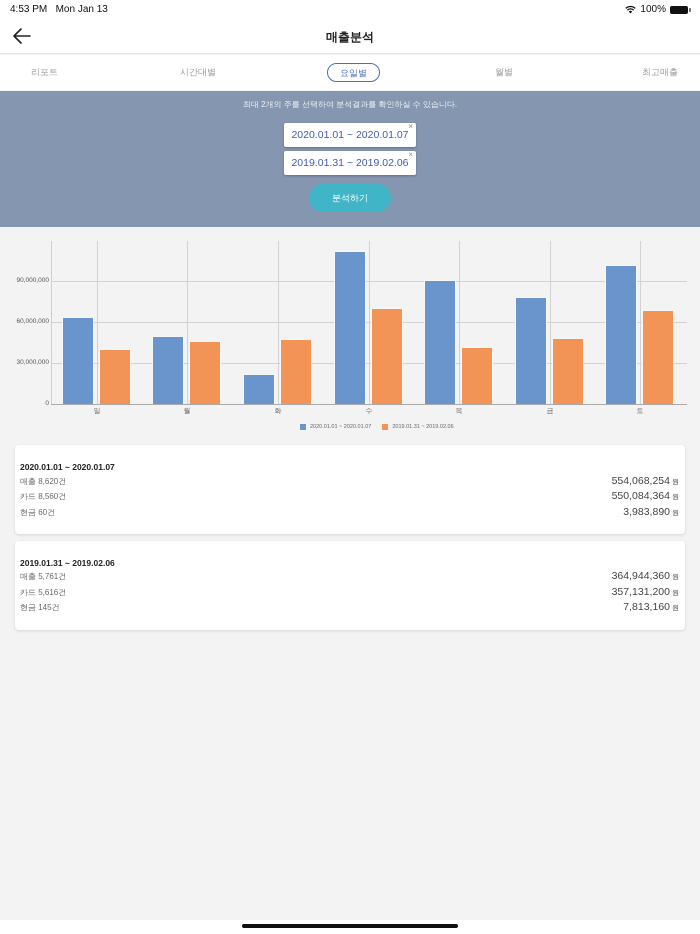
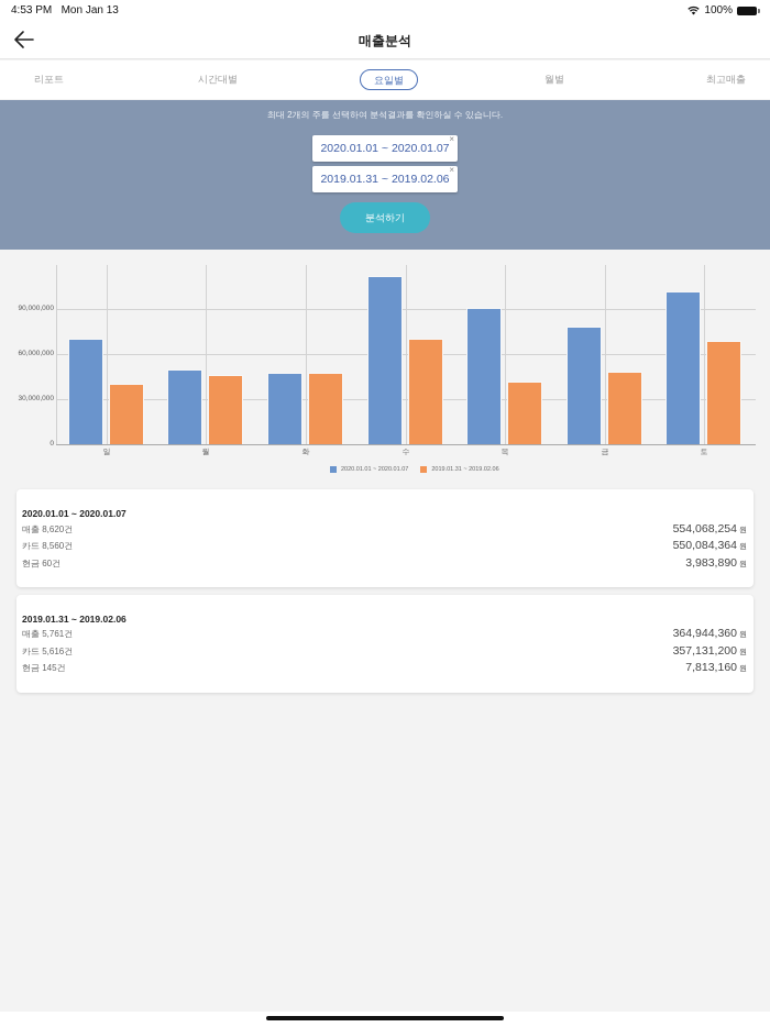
2020.01.01 ~ 2020.01.07/일: 64000000 -> 70000000
2020.01.01 ~ 2020.01.07/화: 22000000 -> 48000000
